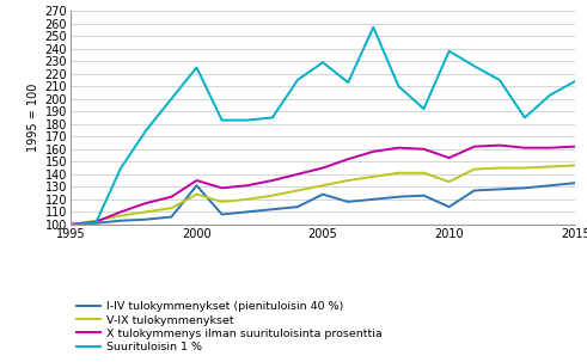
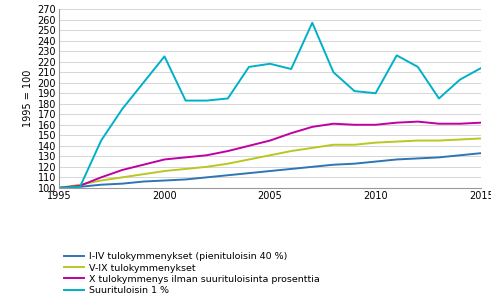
I-IV tulokymmenykset (pienituloisin 40 %)/2000: 131 -> 107
V-IX tulokymmenykset/2000: 124 -> 116
X tulokymmenys ilman suurituloisinta prosenttia/2000: 135 -> 127
I-IV tulokymmenykset (pienituloisin 40 %)/2005: 124 -> 116
Suurituloisin 1 %/2005: 229 -> 218
I-IV tulokymmenykset (pienituloisin 40 %)/2010: 114 -> 125
V-IX tulokymmenykset/2010: 134 -> 143
X tulokymmenys ilman suurituloisinta prosenttia/2010: 153 -> 160
Suurituloisin 1 %/2010: 238 -> 190
